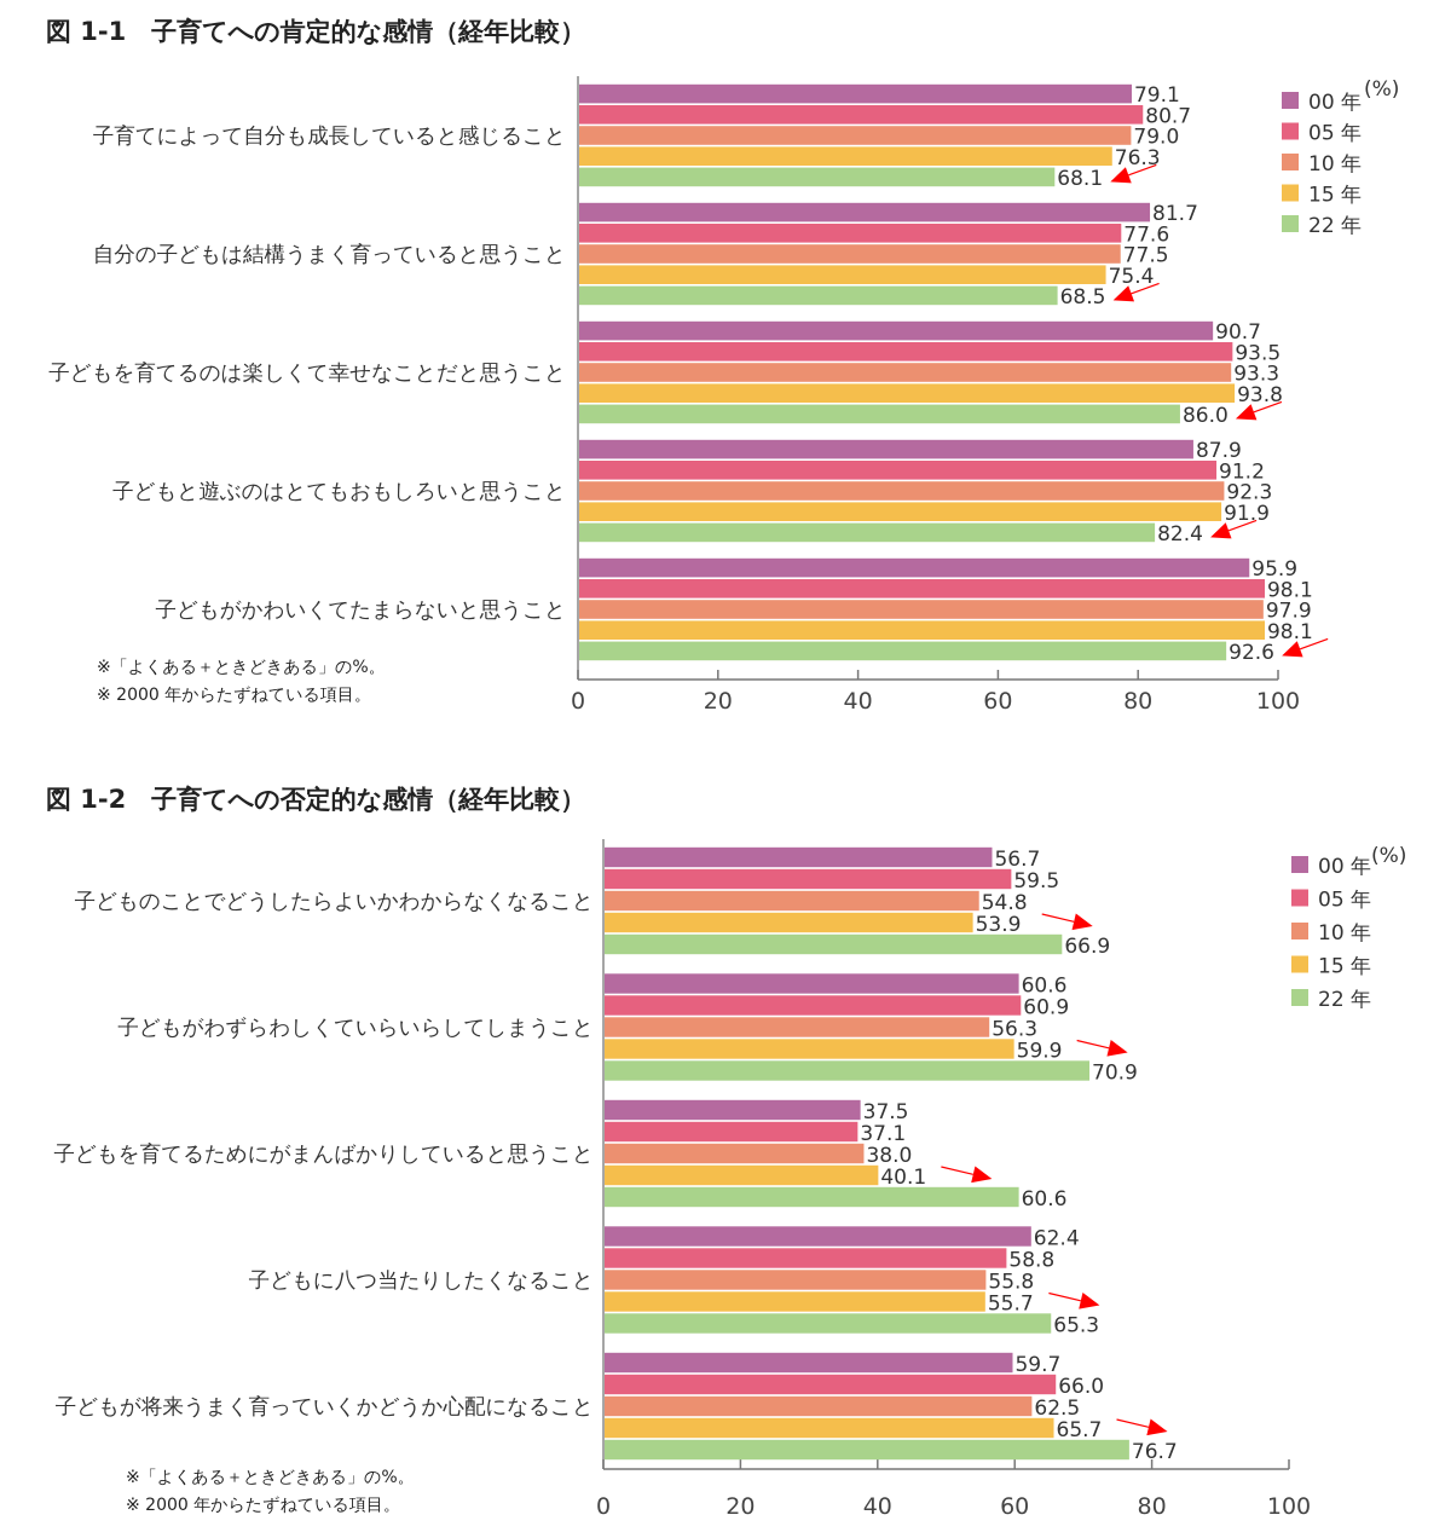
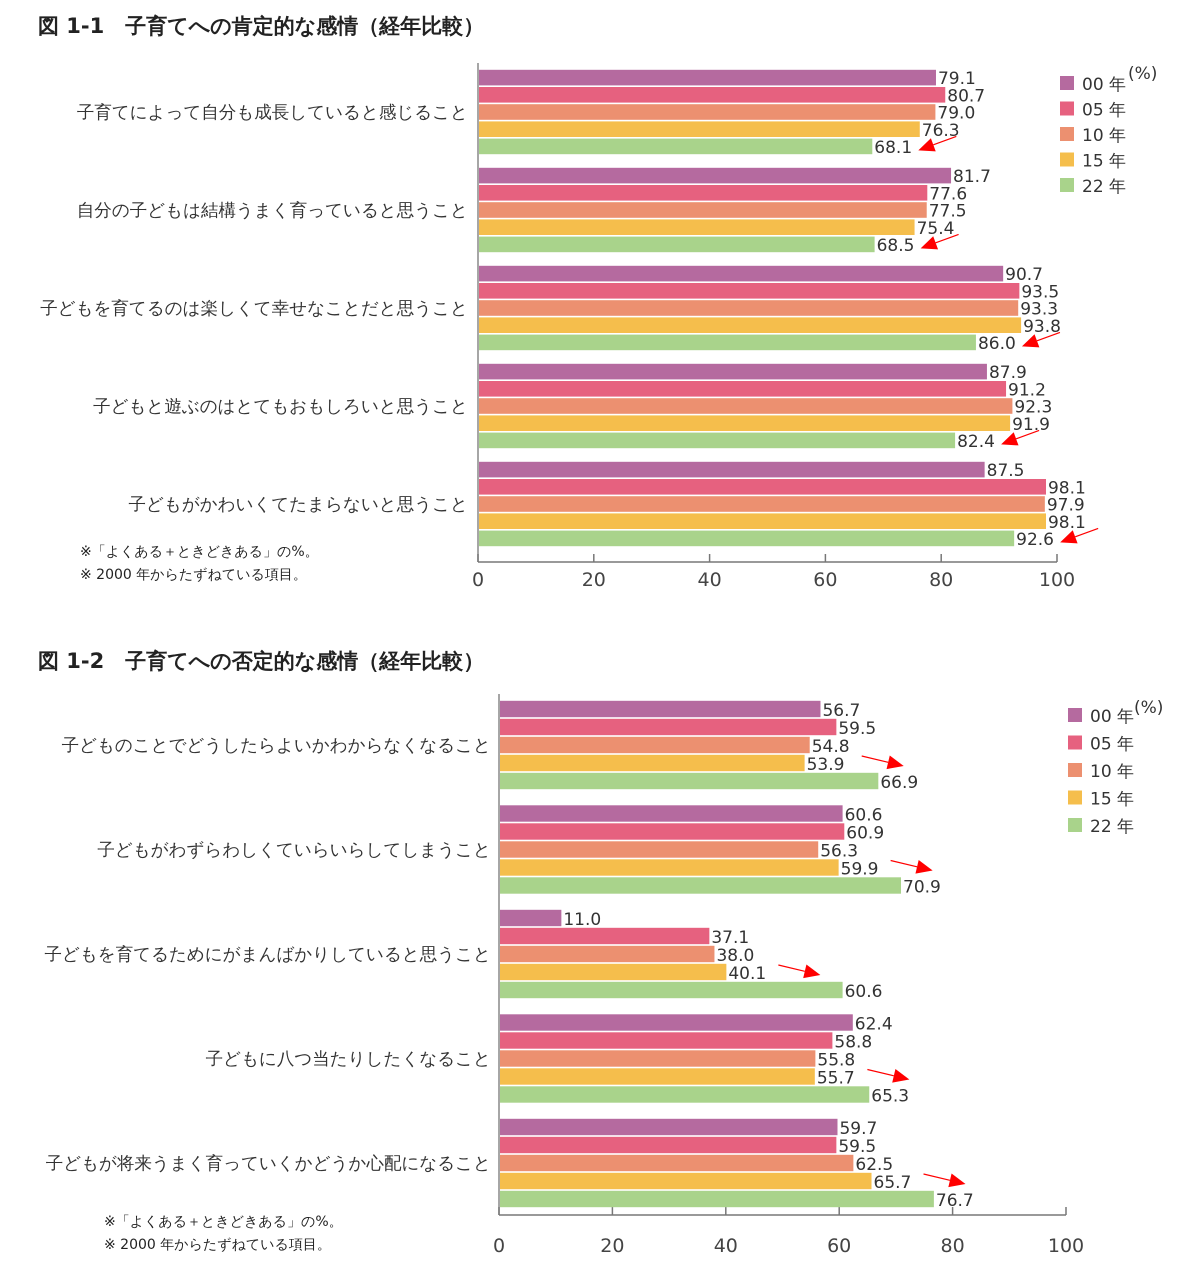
図 1-1 子育てへの肯定的な感情（経年比較）/00 年/子どもがかわいくてたまらないと思うこと: 95.9 -> 87.5
図 1-2 子育てへの否定的な感情（経年比較）/00 年/子どもを育てるためにがまんばかりしていると思うこと: 37.5 -> 11.0
図 1-2 子育てへの否定的な感情（経年比較）/05 年/子どもが将来うまく育っていくかどうか心配になること: 66.0 -> 59.5
